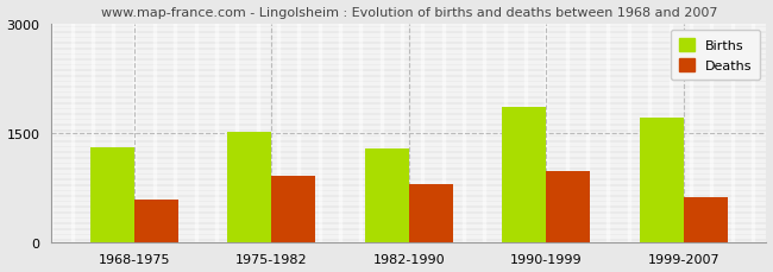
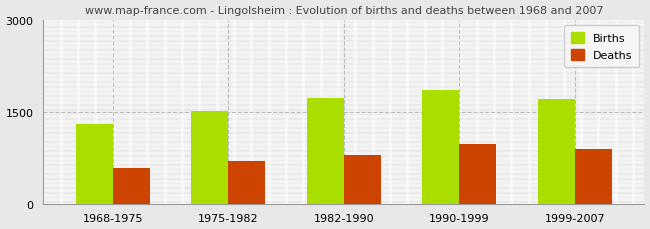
Deaths/1975-1982: 900 -> 700
Births/1982-1990: 1280 -> 1720
Deaths/1999-2007: 620 -> 890
